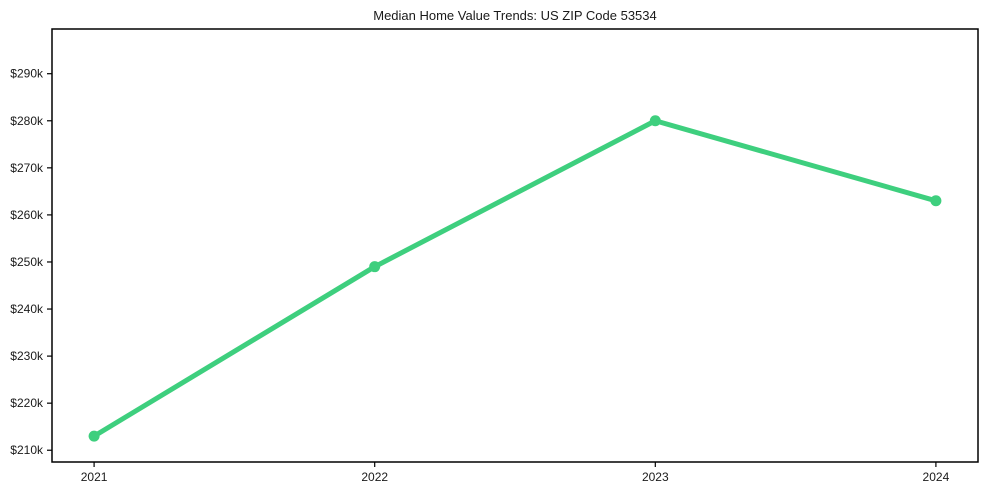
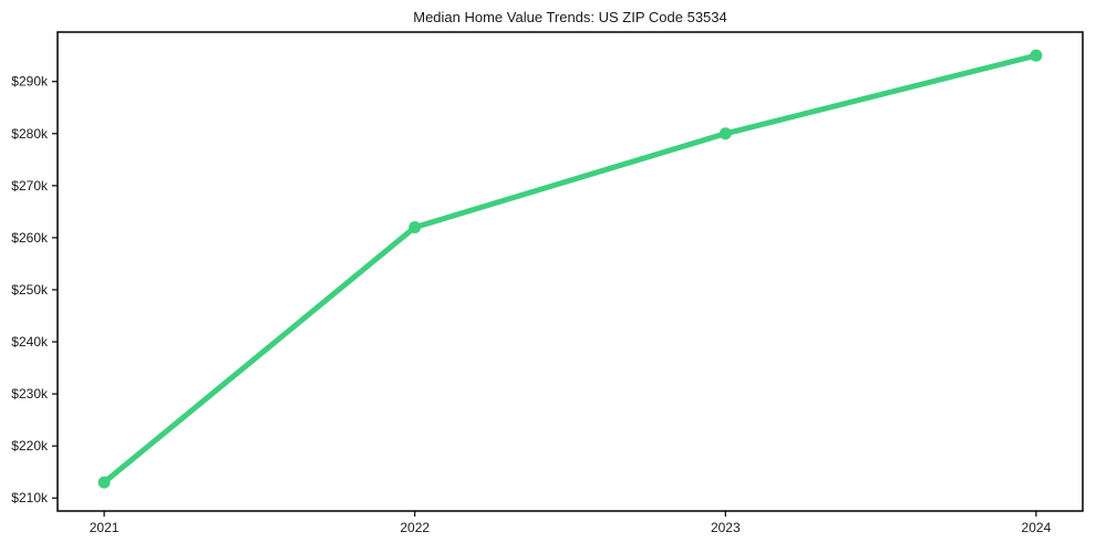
2022: $249k -> $262k
2024: $263k -> $295k
